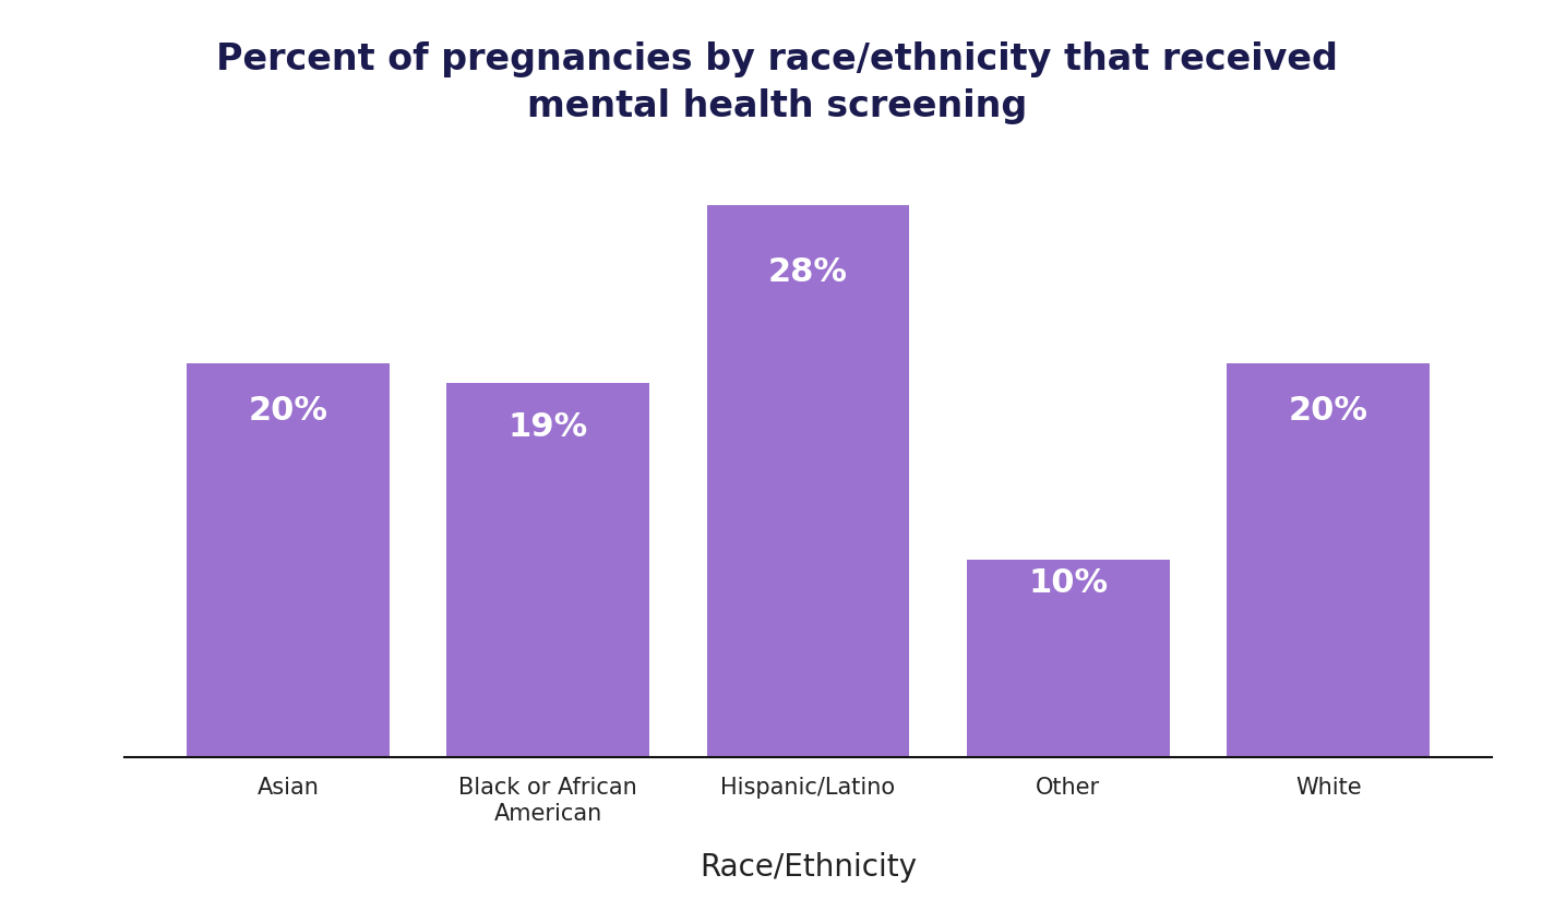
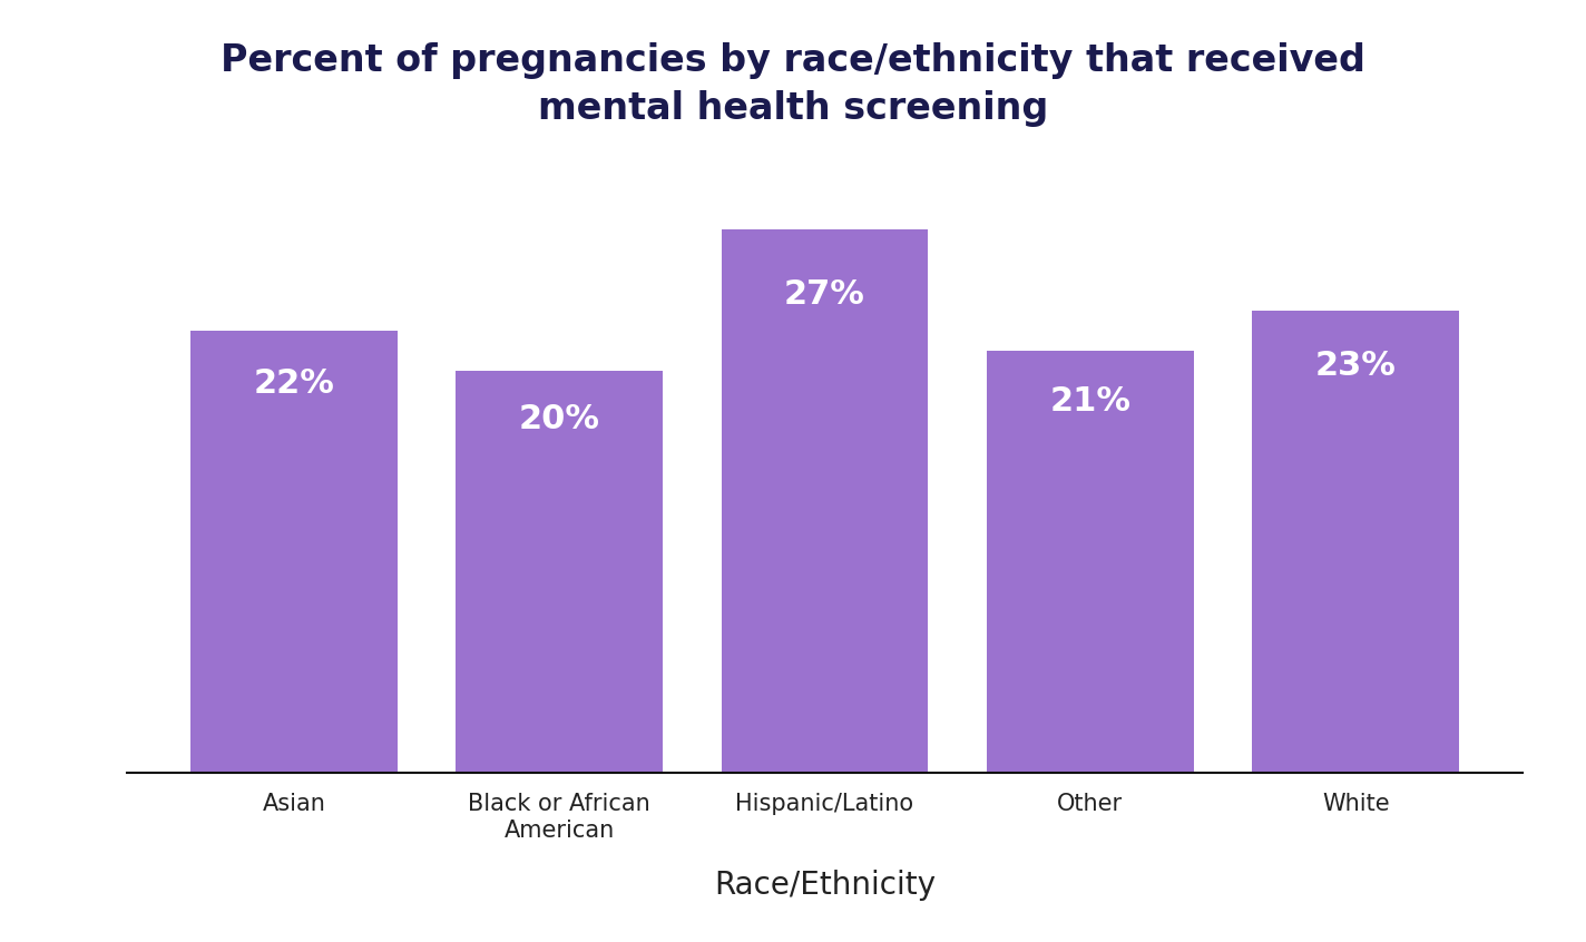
Asian: 20% -> 22%
Black or African American: 19% -> 20%
Hispanic/Latino: 28% -> 27%
Other: 10% -> 21%
White: 20% -> 23%
